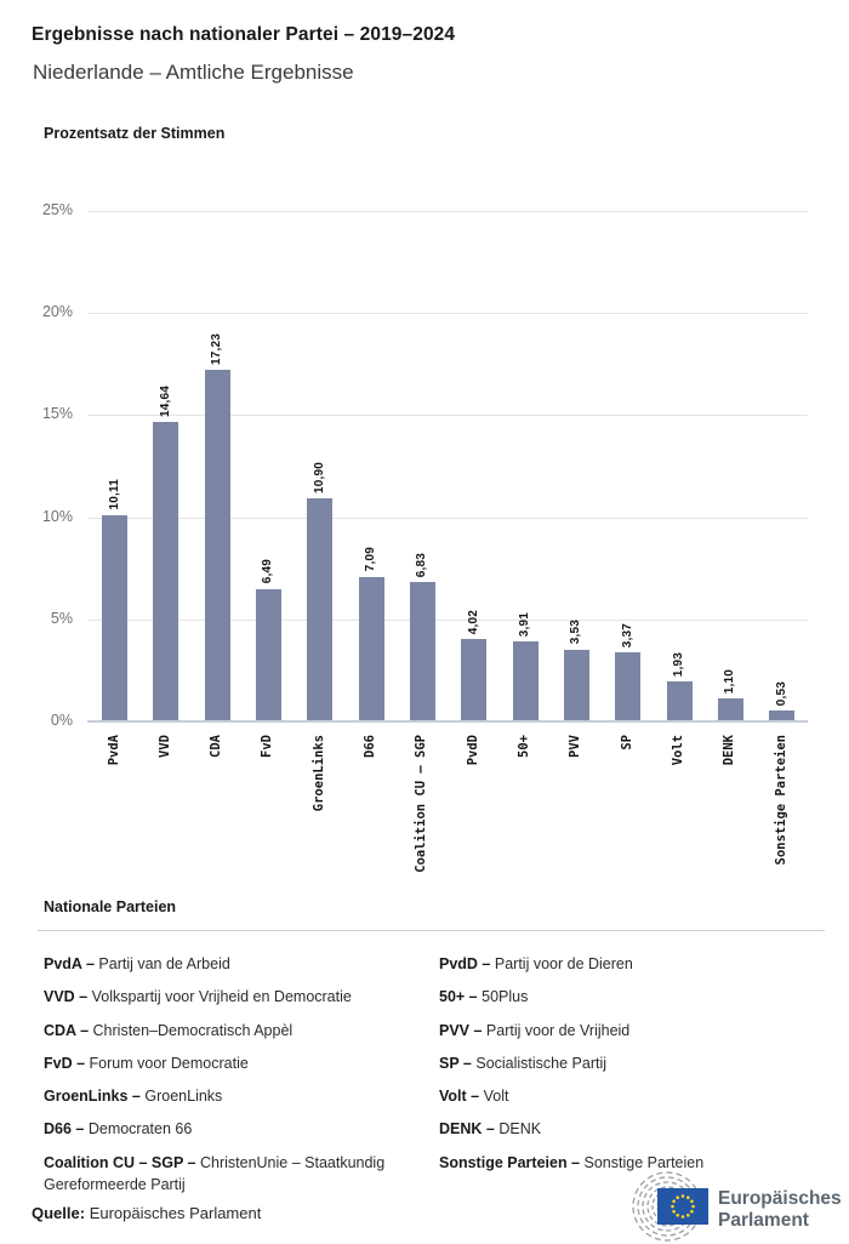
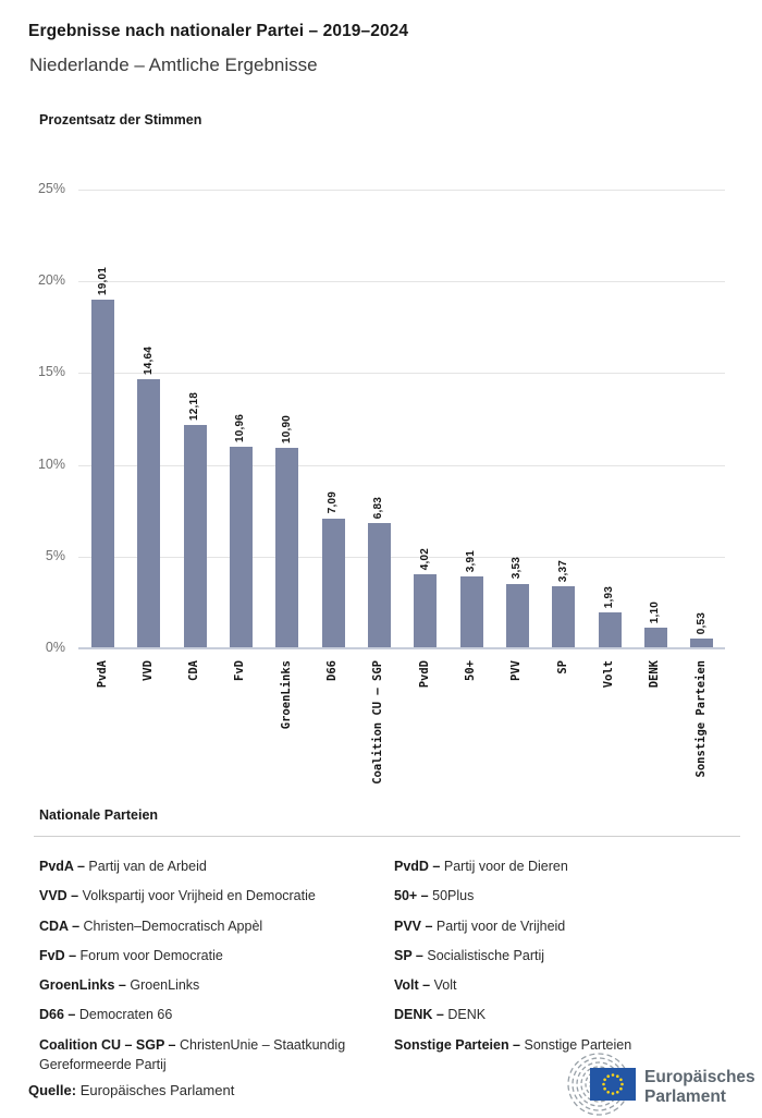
PvdA: 10,11 -> 19,01
CDA: 17,23 -> 12,18
FvD: 6,49 -> 10,96
